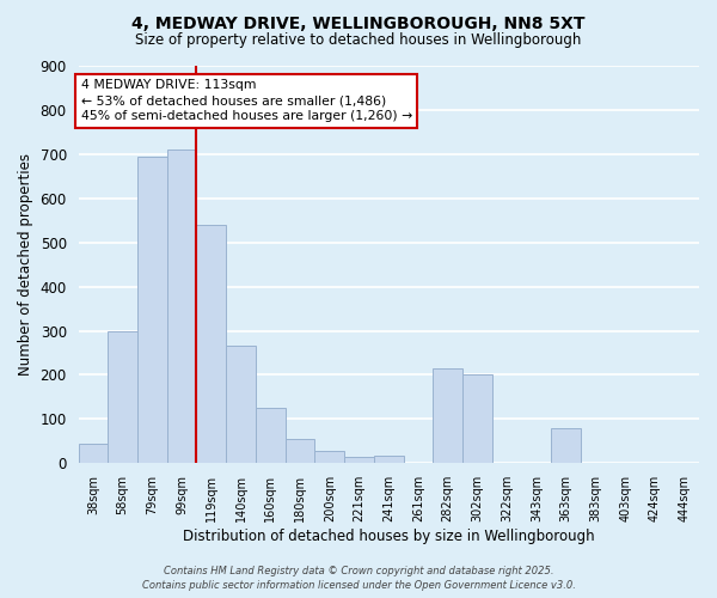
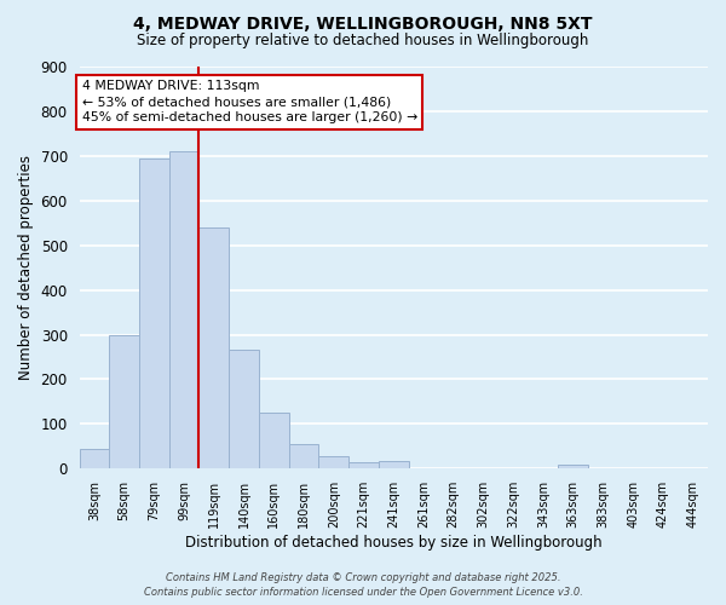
282sqm: 215 -> 2
302sqm: 200 -> 1
363sqm: 80 -> 8
